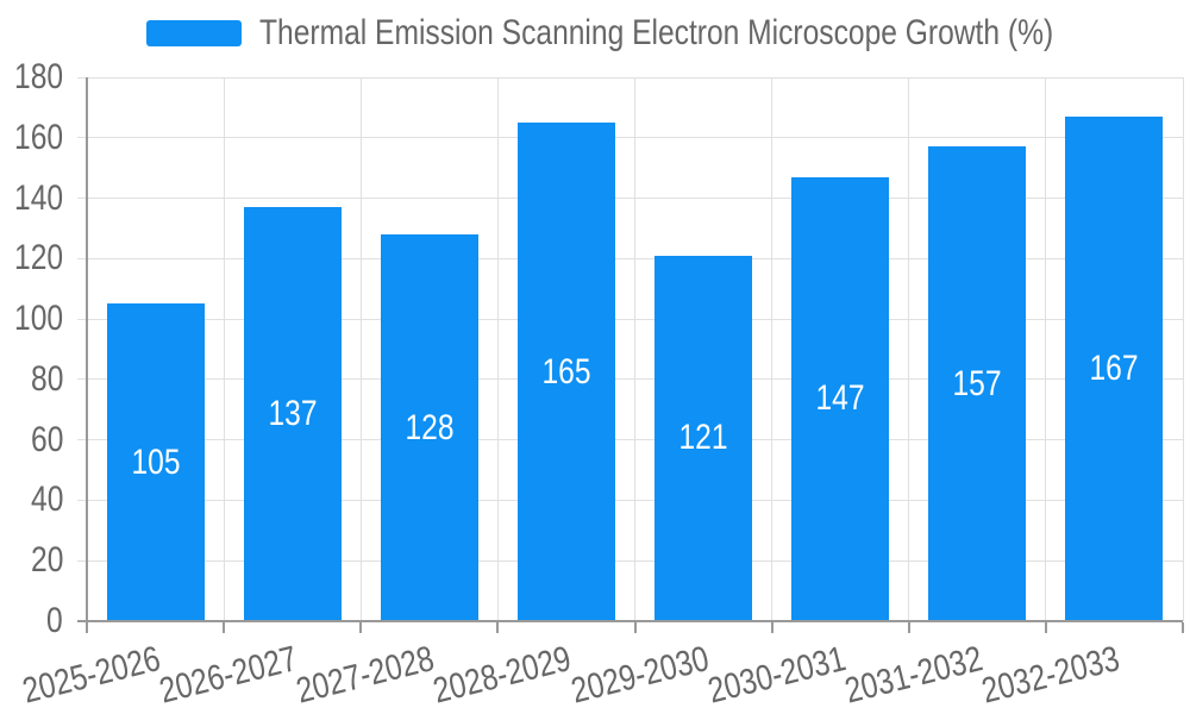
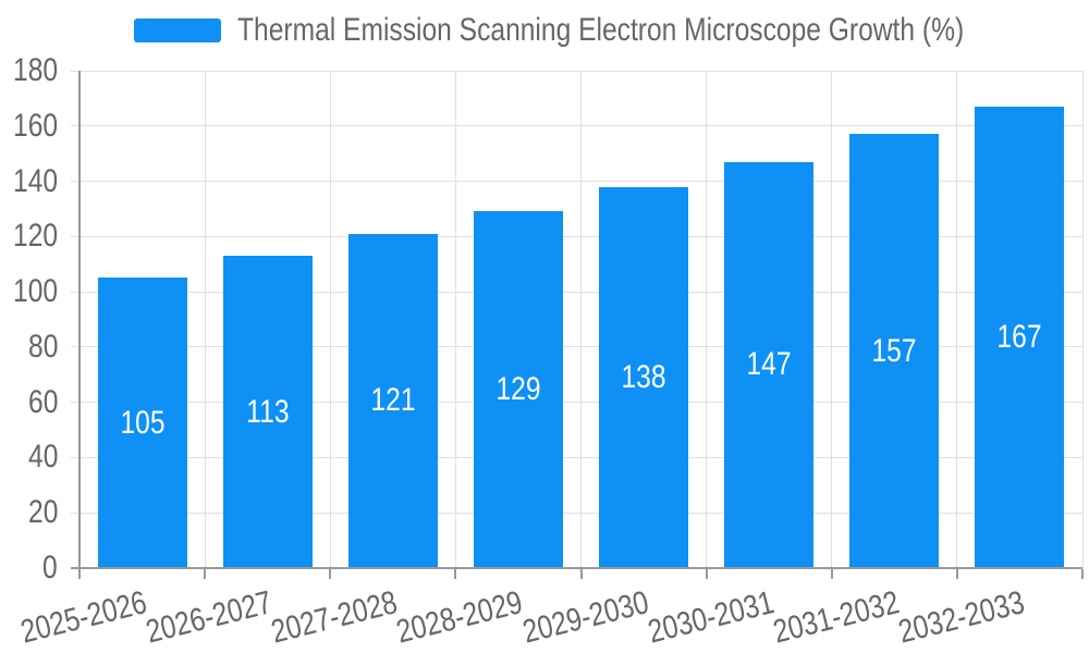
2026-2027: 137 -> 113
2027-2028: 128 -> 121
2028-2029: 165 -> 129
2029-2030: 121 -> 138
